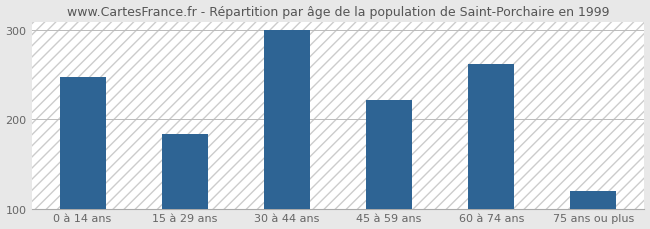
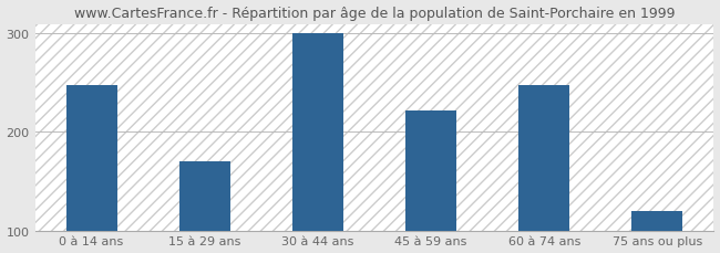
15 à 29 ans: 184 -> 170
60 à 74 ans: 262 -> 248
